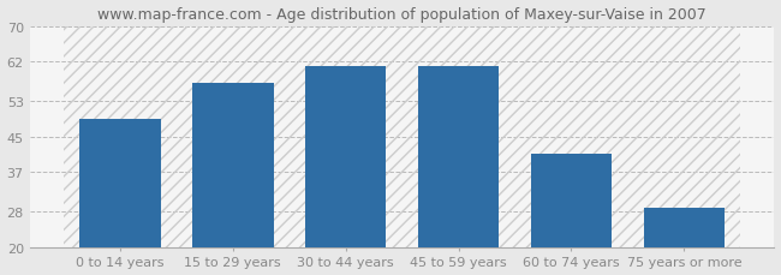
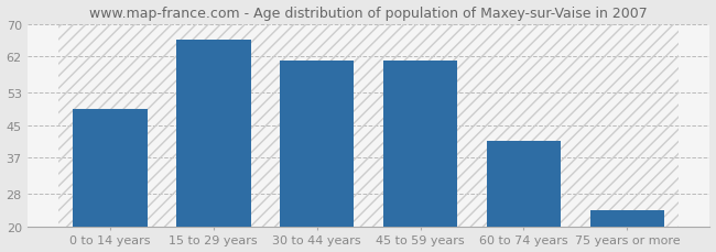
15 to 29 years: 57 -> 66
75 years or more: 29 -> 24
